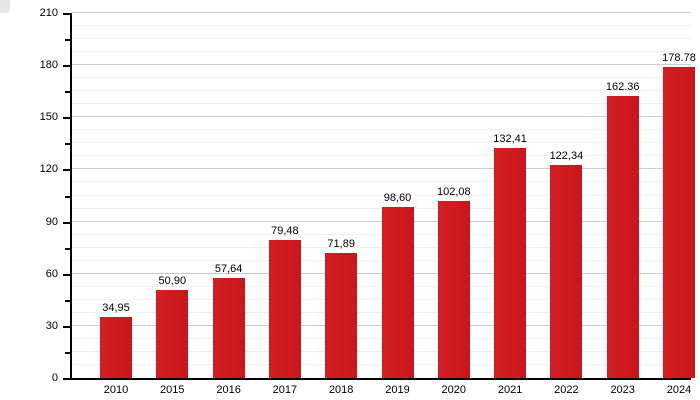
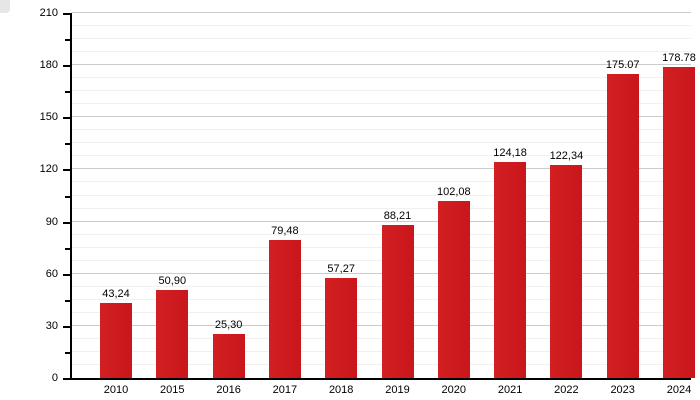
2010: 34,95 -> 43,24
2016: 57,64 -> 25,30
2018: 71,89 -> 57,27
2019: 98,60 -> 88,21
2021: 132,41 -> 124,18
2023: 162.36 -> 175.07
